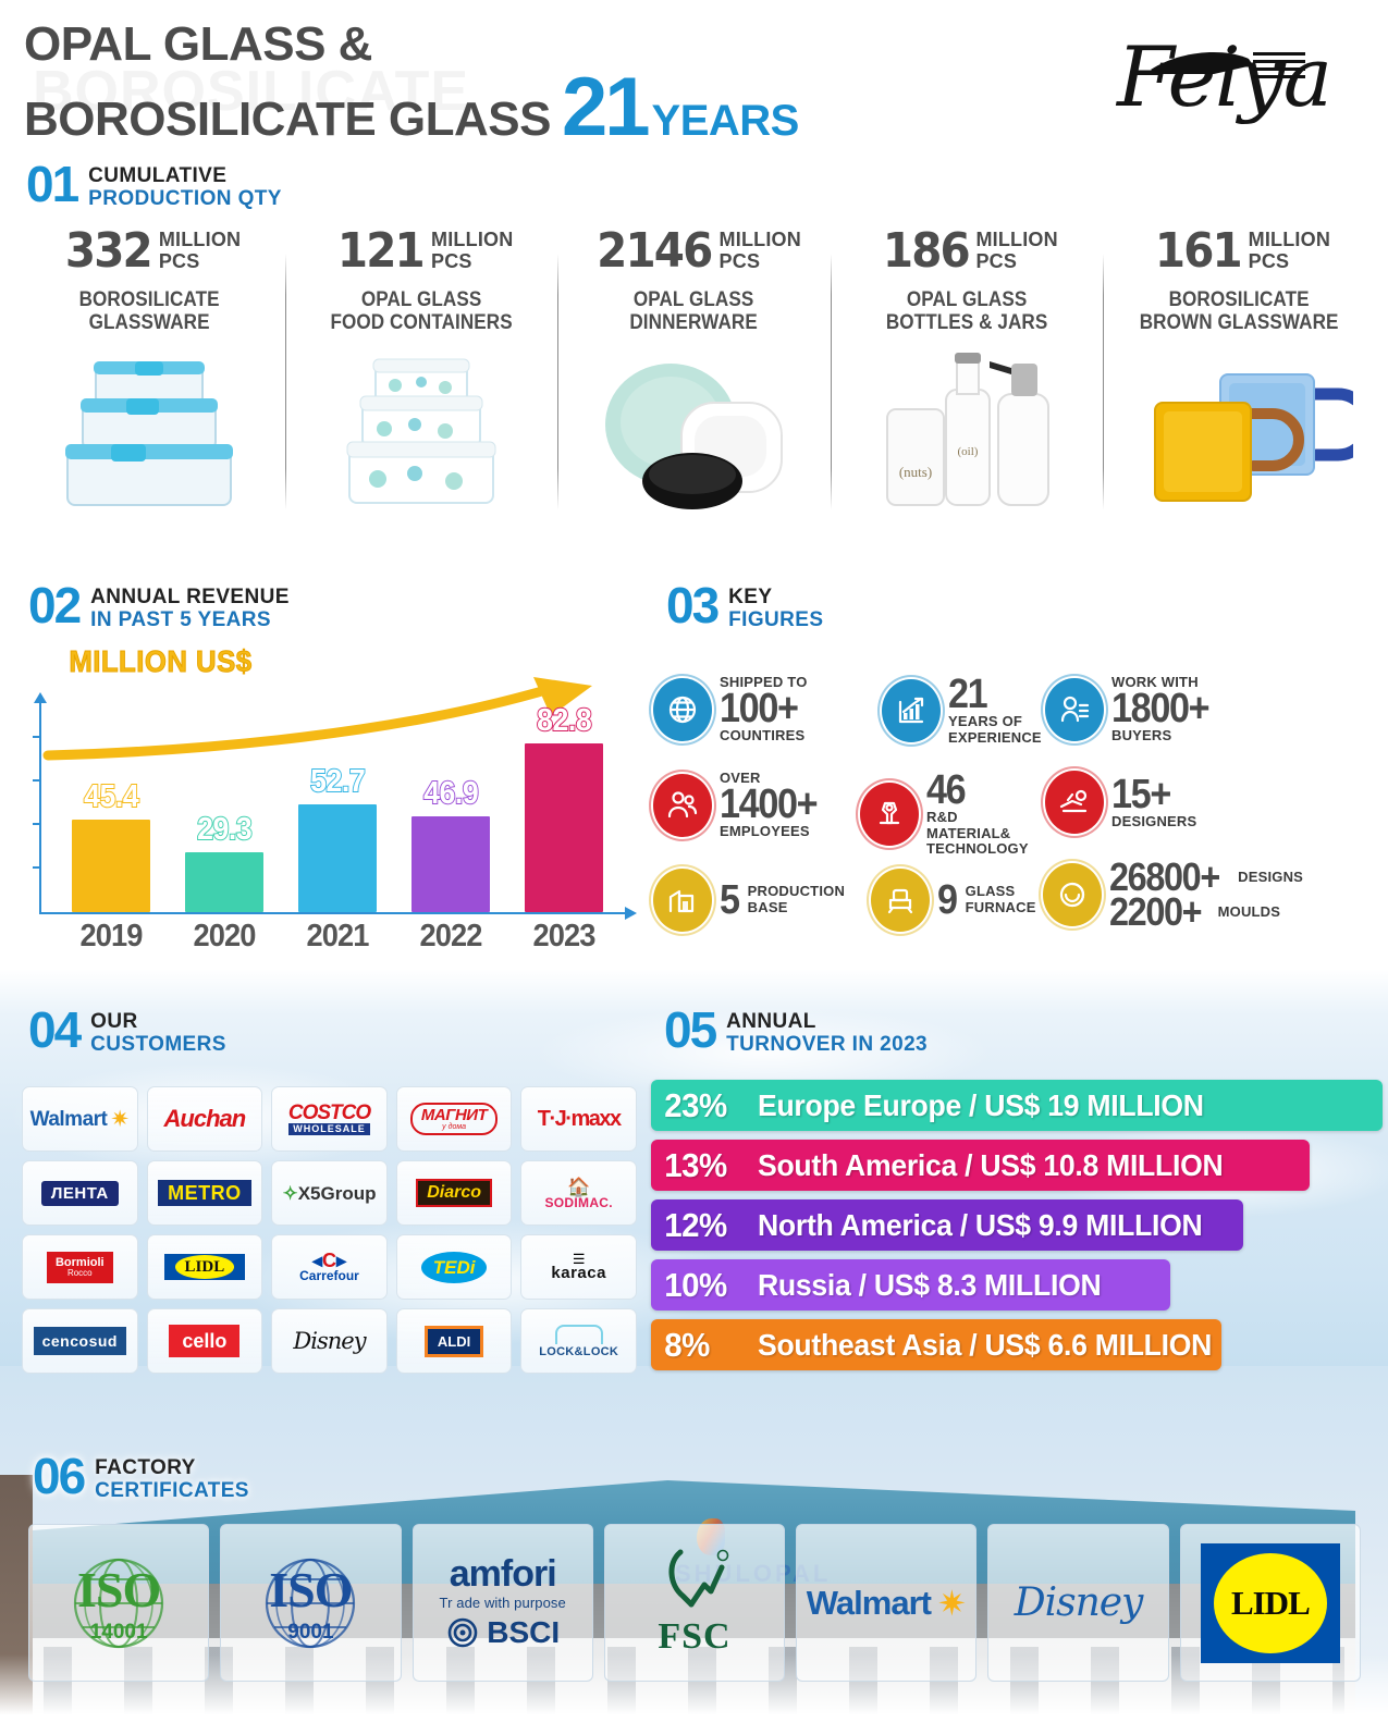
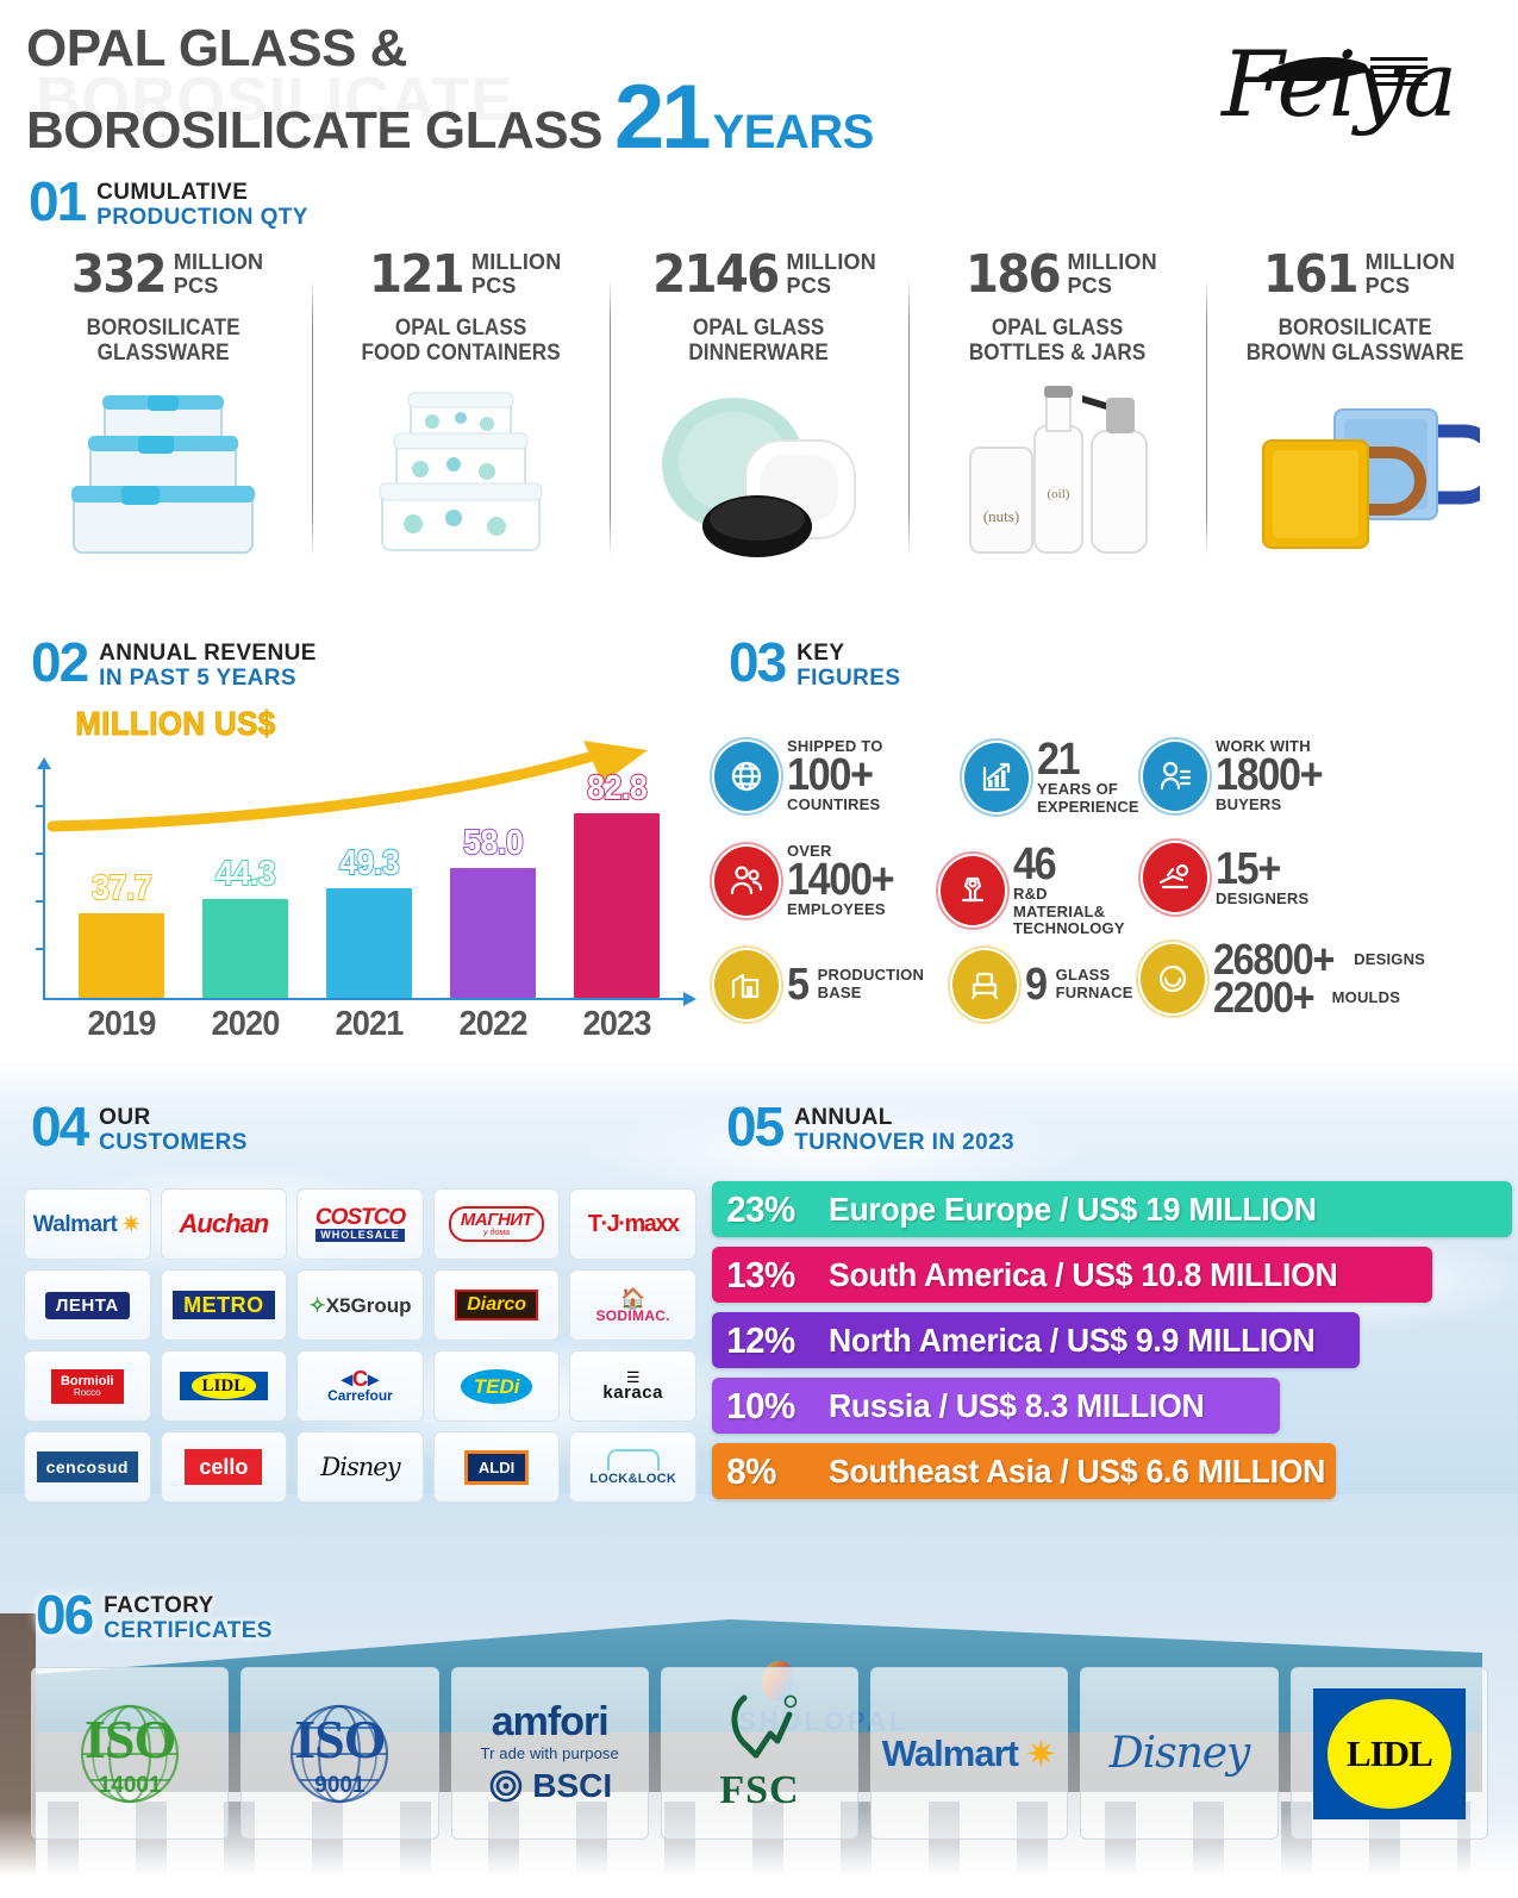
2019: 45.4 -> 37.7
2020: 29.3 -> 44.3
2021: 52.7 -> 49.3
2022: 46.9 -> 58.0
